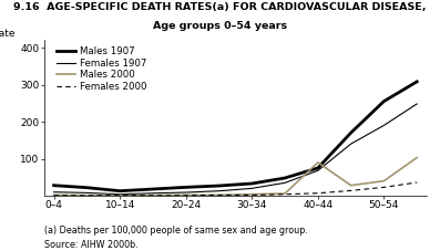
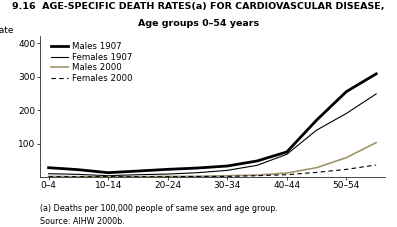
Males 2000/40–44: 90 -> 12
Males 2000/50–54: 40 -> 58
